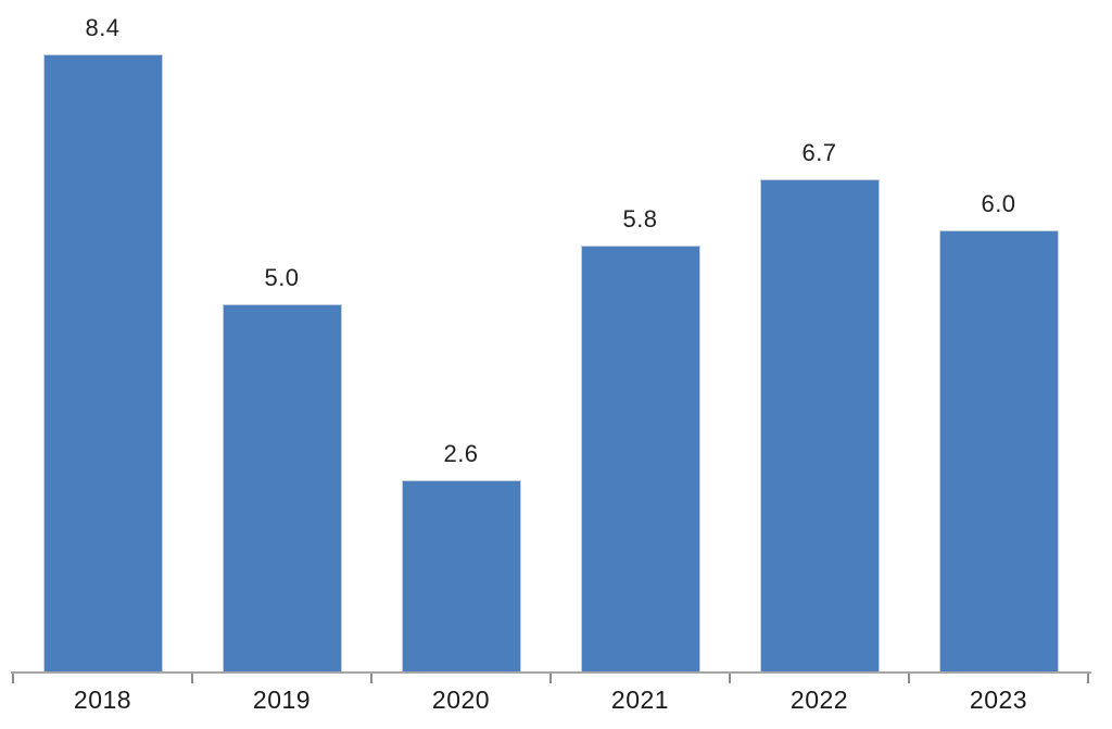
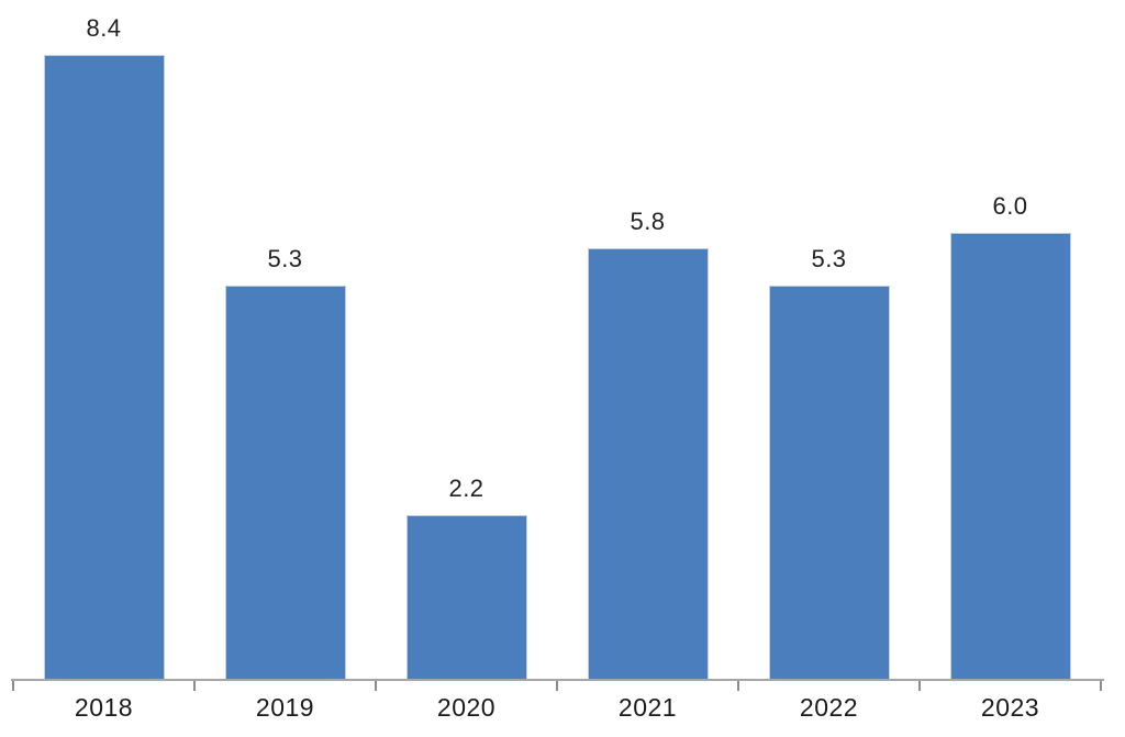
2019: 5.0 -> 5.3
2020: 2.6 -> 2.2
2022: 6.7 -> 5.3
